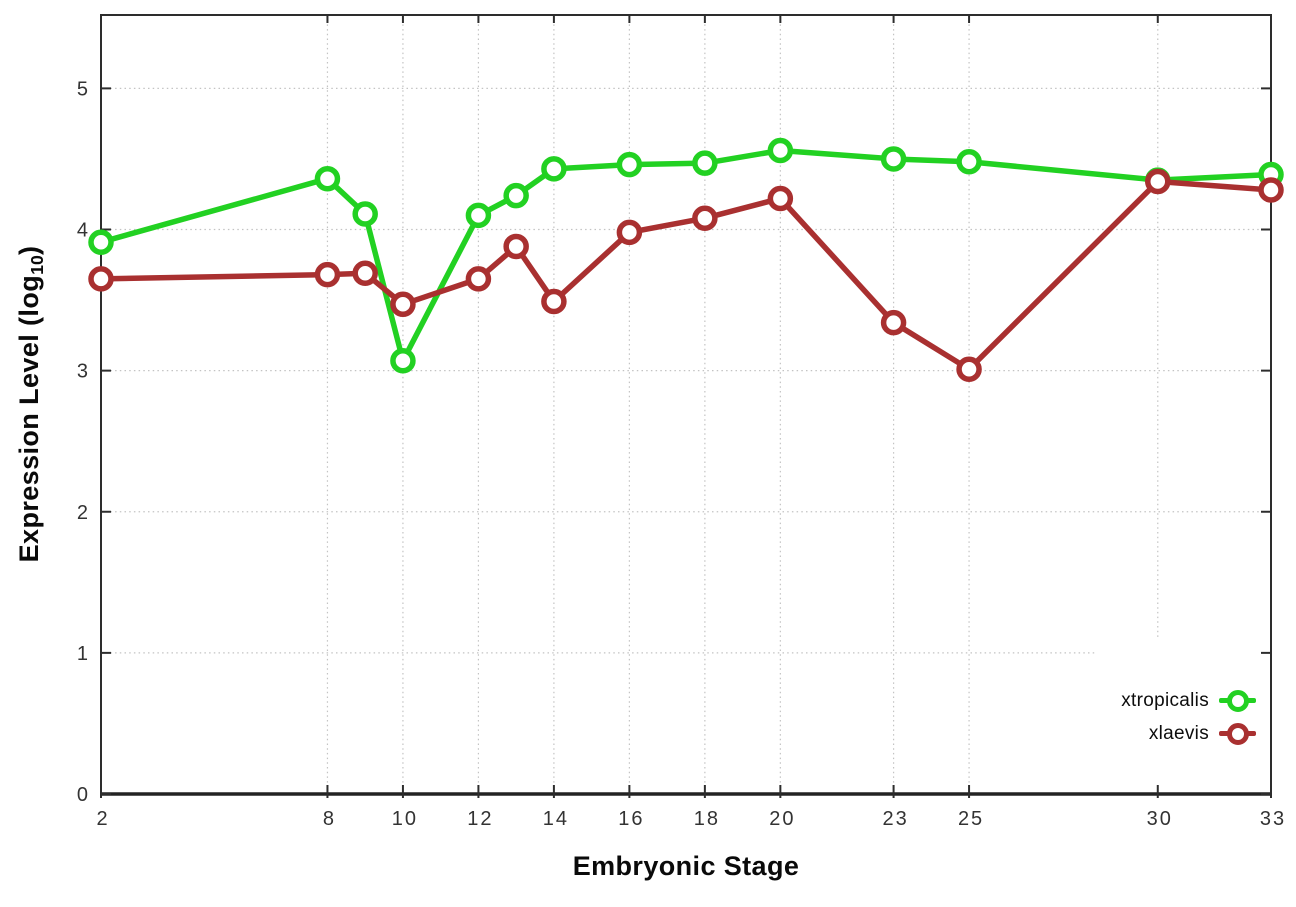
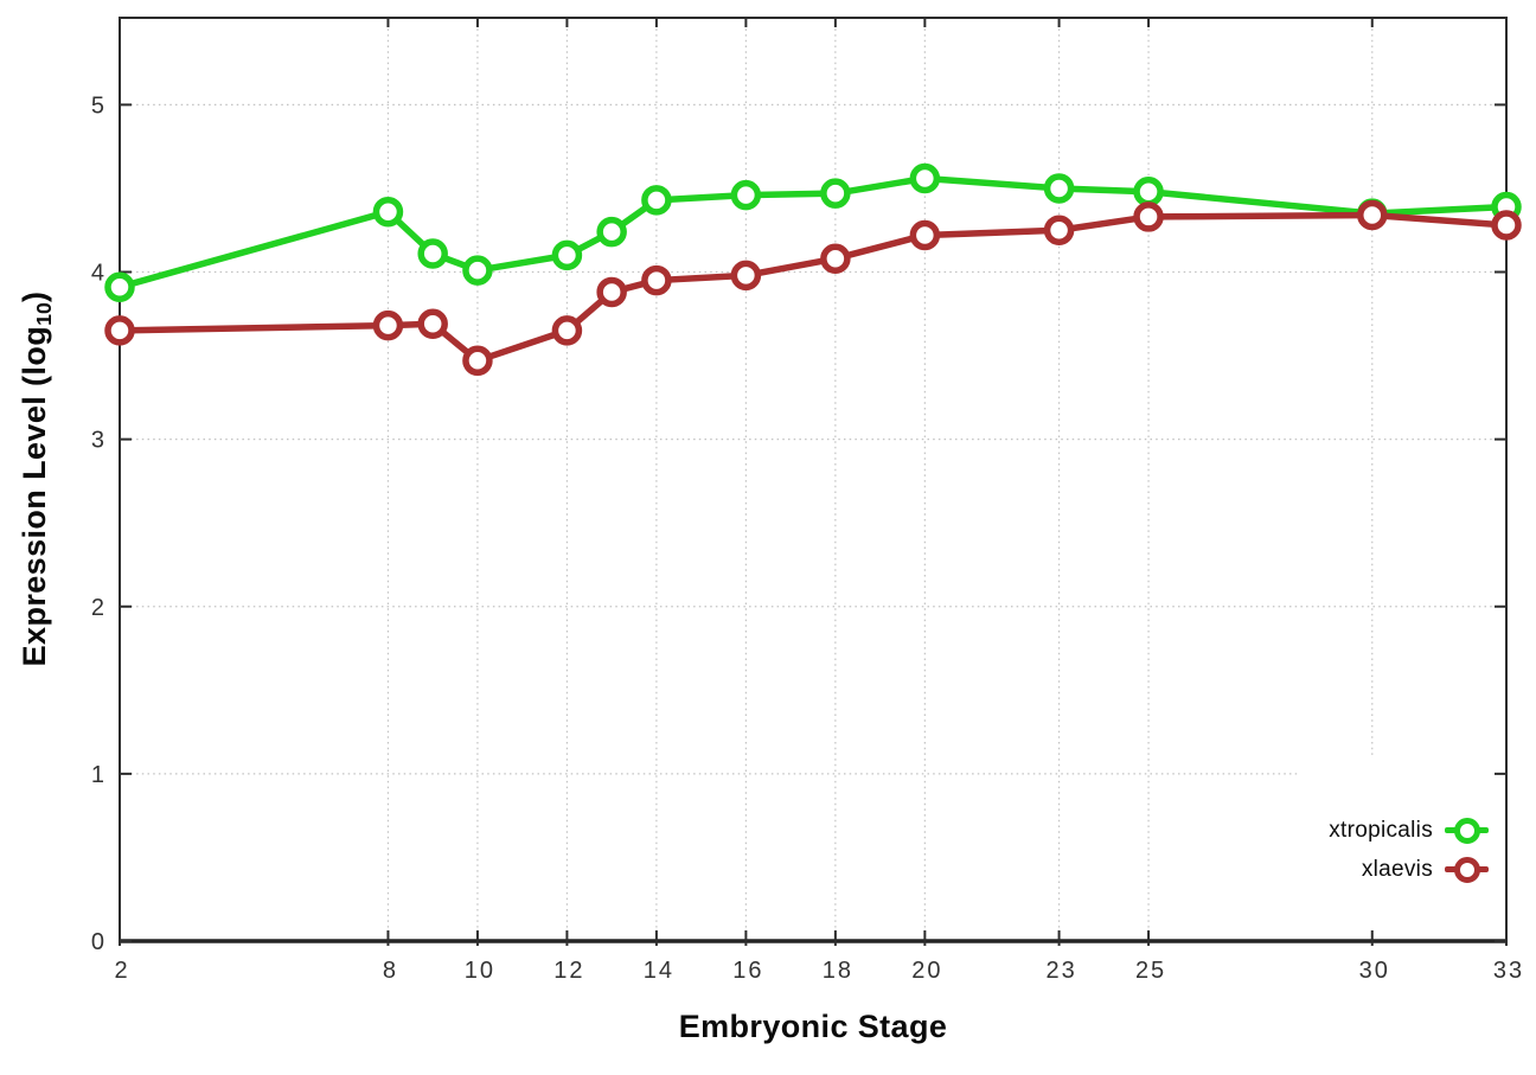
xtropicalis/10: 3.07 -> 4.01
xlaevis/14: 3.49 -> 3.95
xlaevis/23: 3.34 -> 4.25
xlaevis/25: 3.01 -> 4.33
